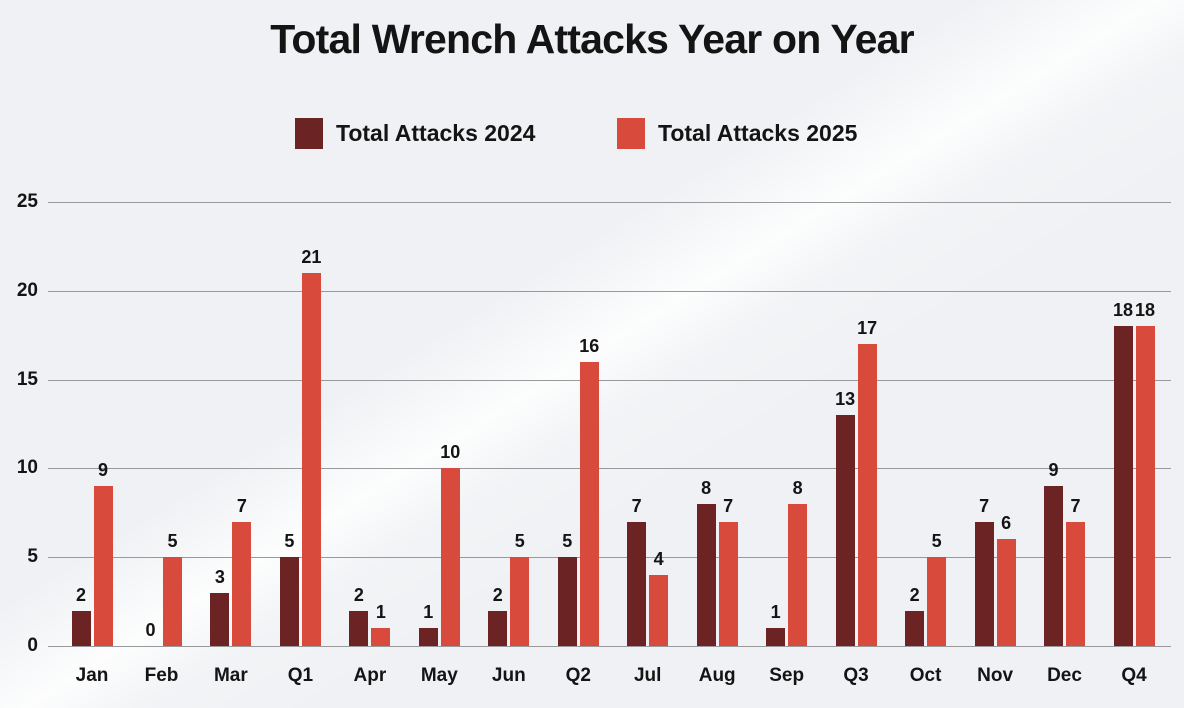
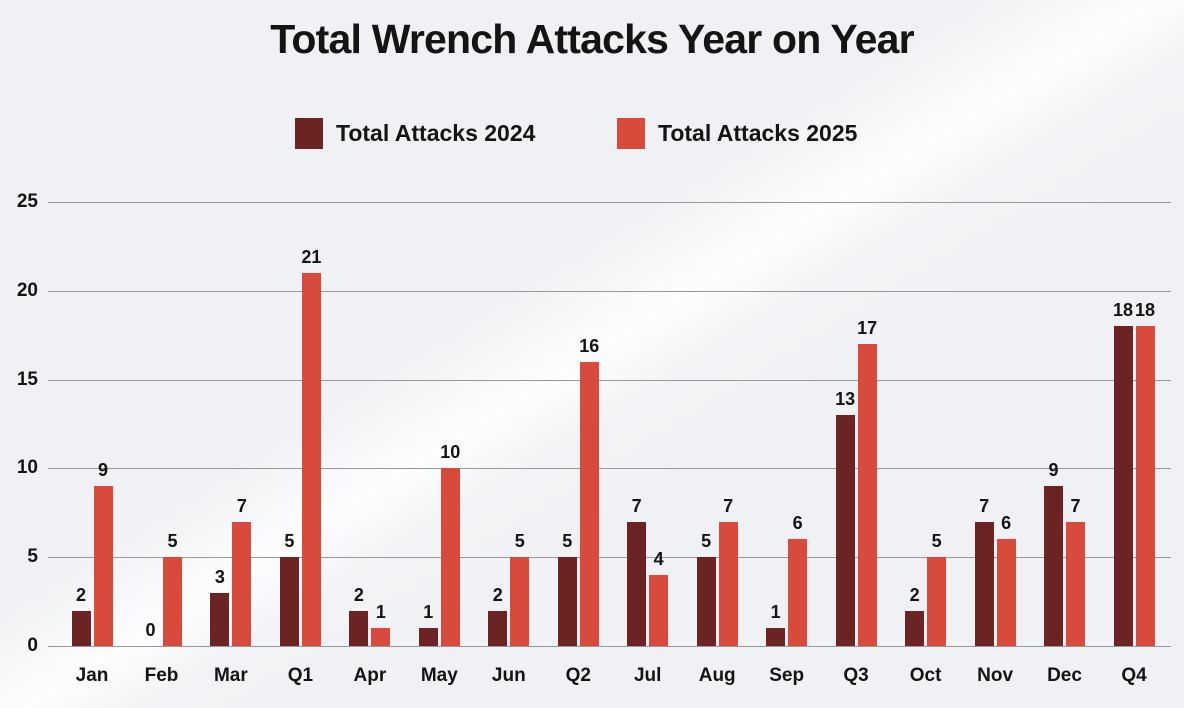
Total Attacks 2024/Aug: 8 -> 5
Total Attacks 2025/Sep: 8 -> 6
